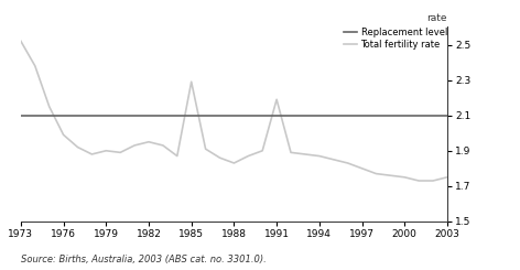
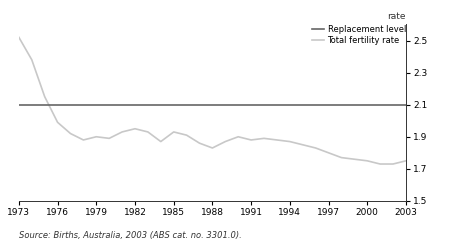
1985: 2.29 -> 1.93
1991: 2.19 -> 1.88
